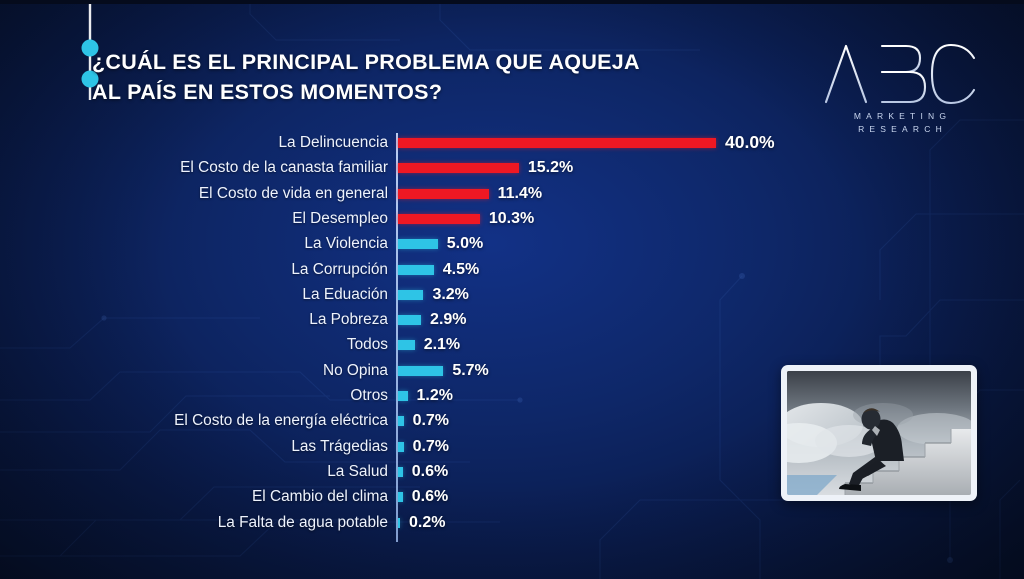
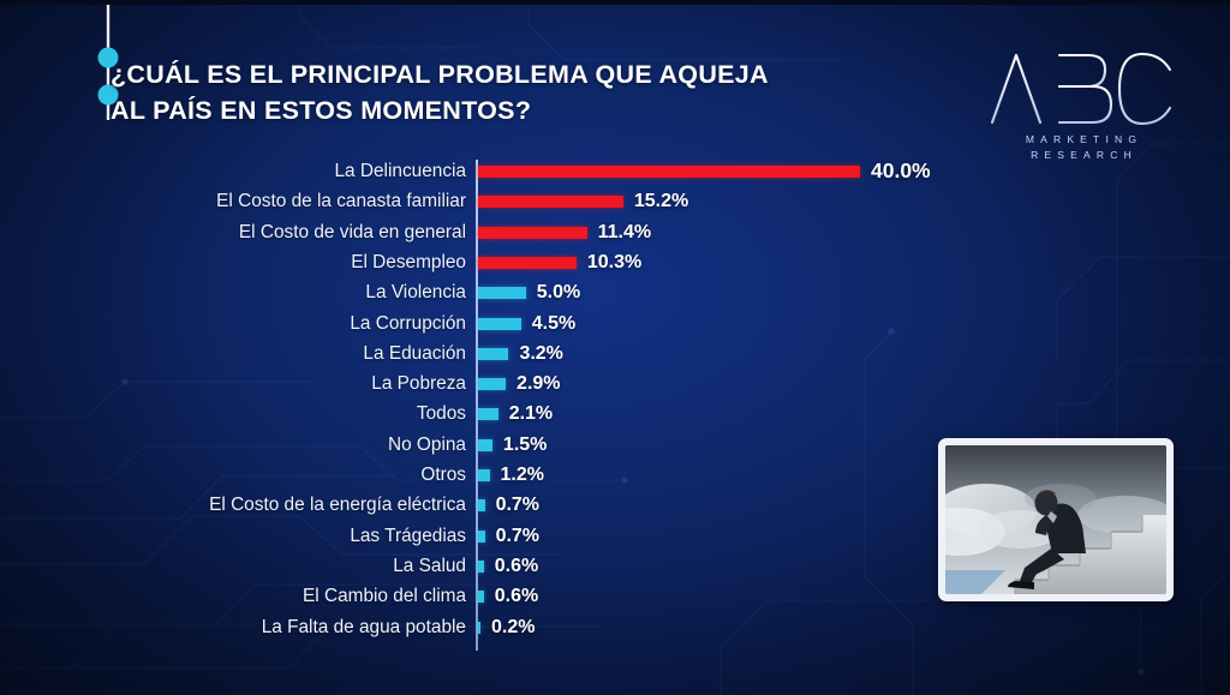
No Opina: 5.7% -> 1.5%
